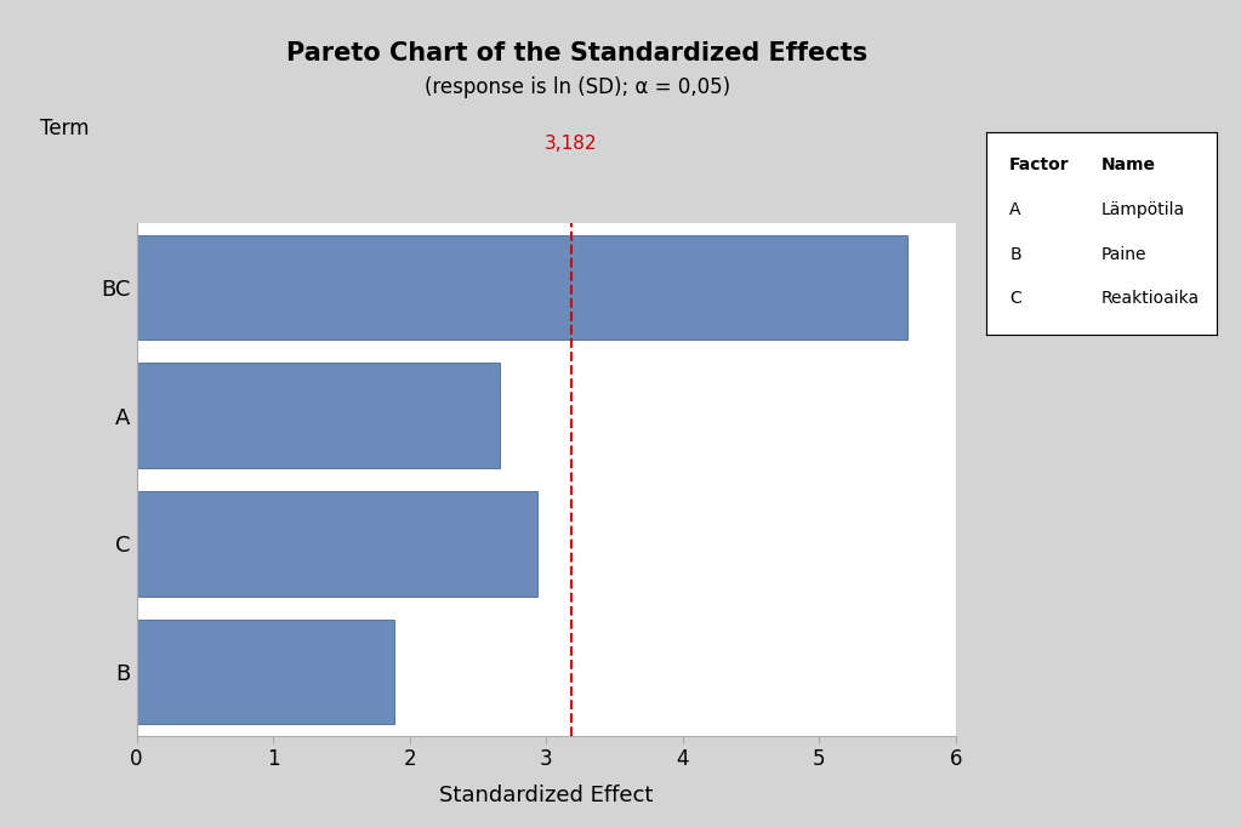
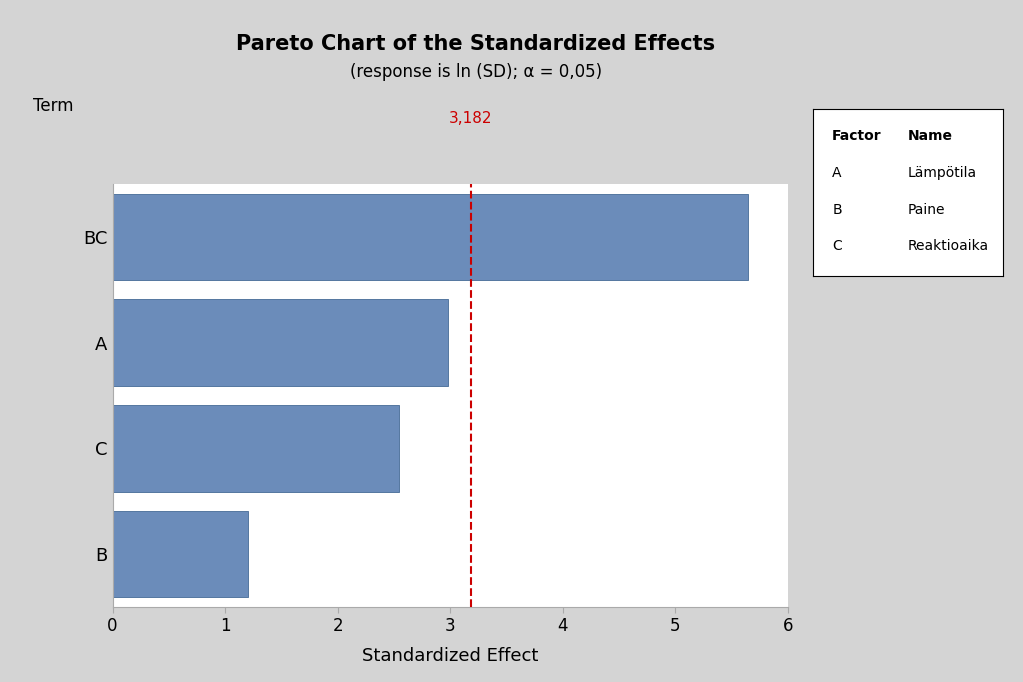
A: 2.66 -> 2.98
C: 2.94 -> 2.55
B: 1.89 -> 1.20
